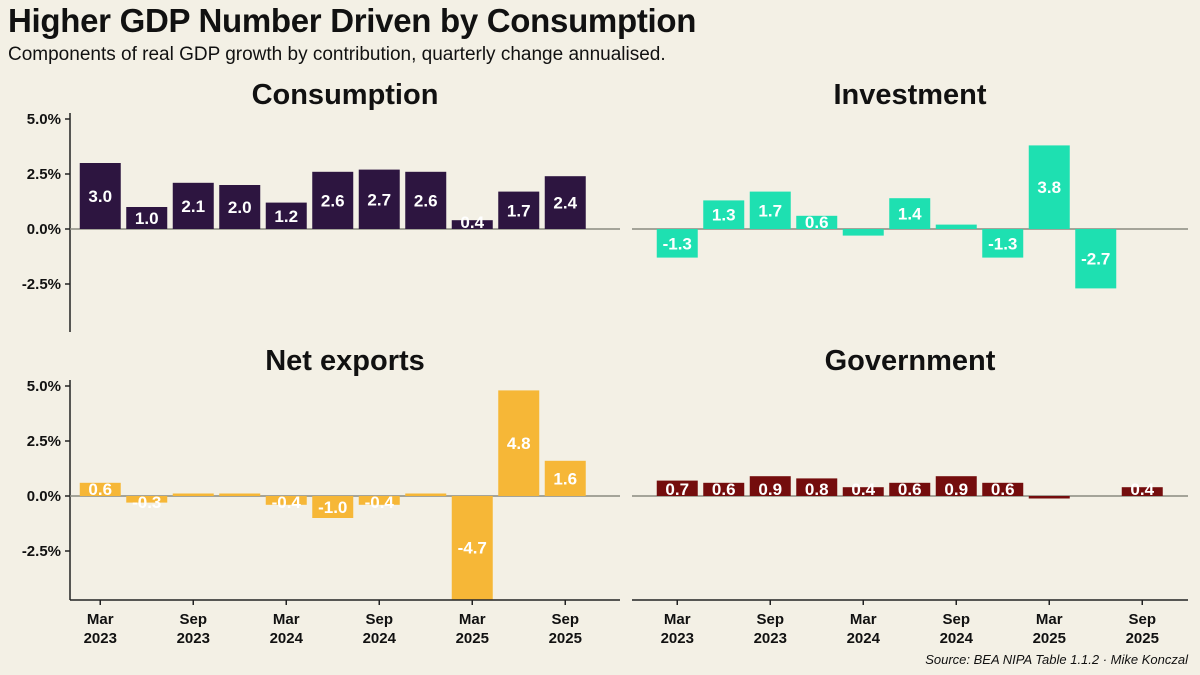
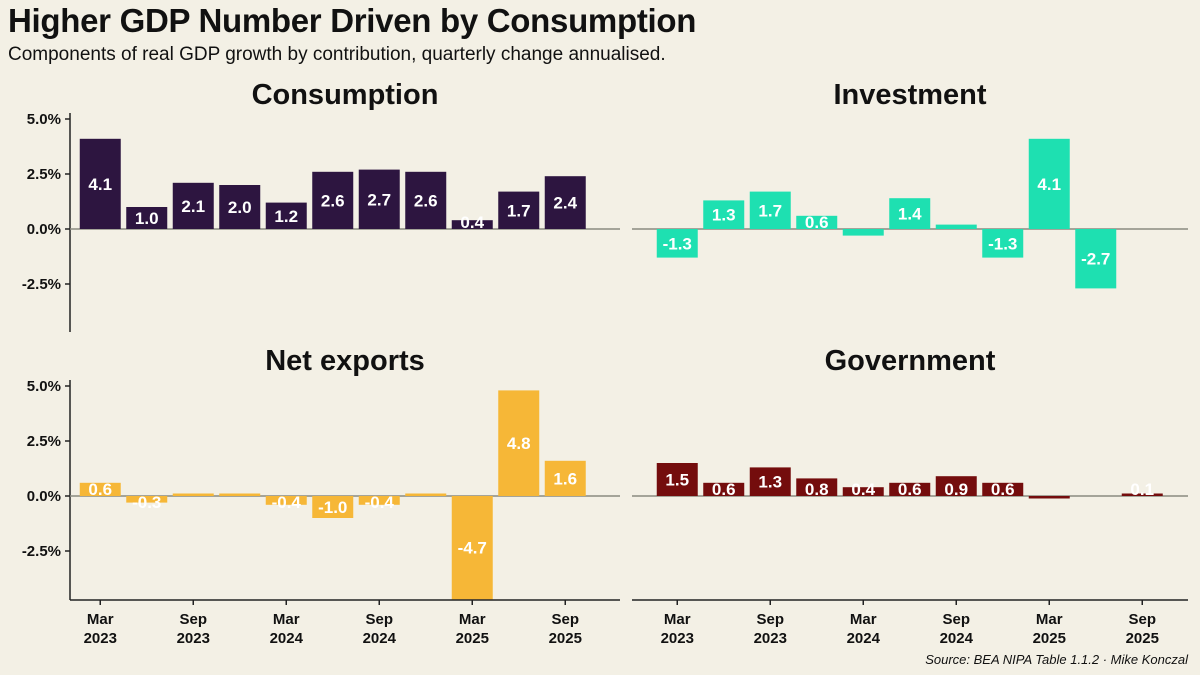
Consumption/Mar 2023: 3.0 -> 4.1
Investment/Mar 2025: 3.8 -> 4.1
Government/Mar 2023: 0.7 -> 1.5
Government/Sep 2023: 0.9 -> 1.3
Government/Sep 2025: 0.4 -> 0.1
